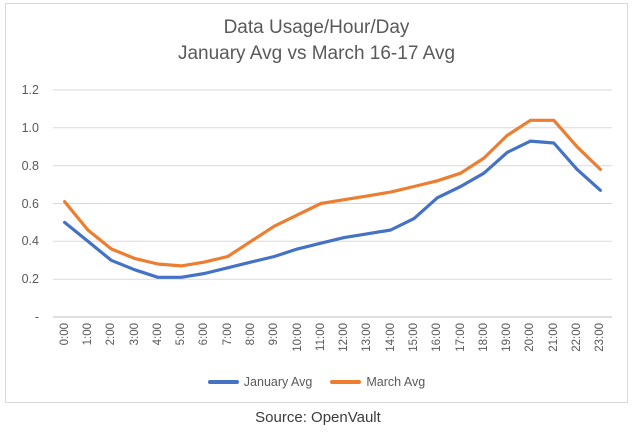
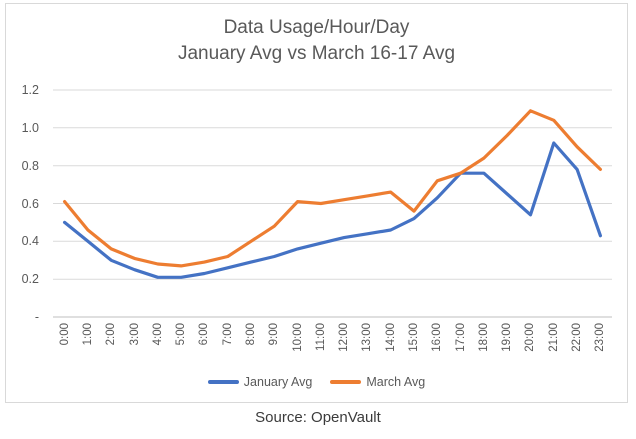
March Avg/10:00: 0.54 -> 0.61
March Avg/15:00: 0.69 -> 0.56
January Avg/17:00: 0.69 -> 0.76
January Avg/19:00: 0.87 -> 0.65
January Avg/20:00: 0.93 -> 0.54
March Avg/20:00: 1.04 -> 1.09
January Avg/23:00: 0.67 -> 0.43
